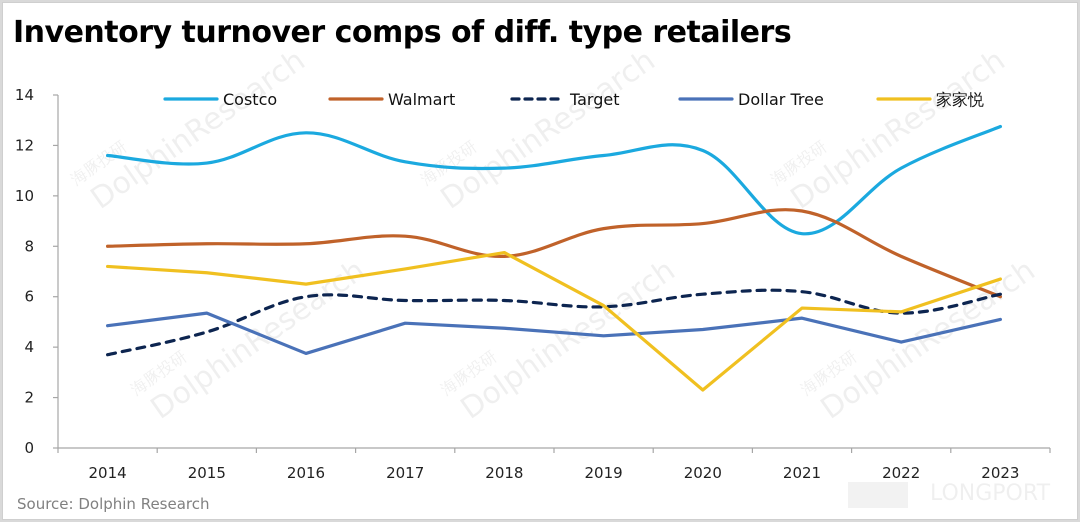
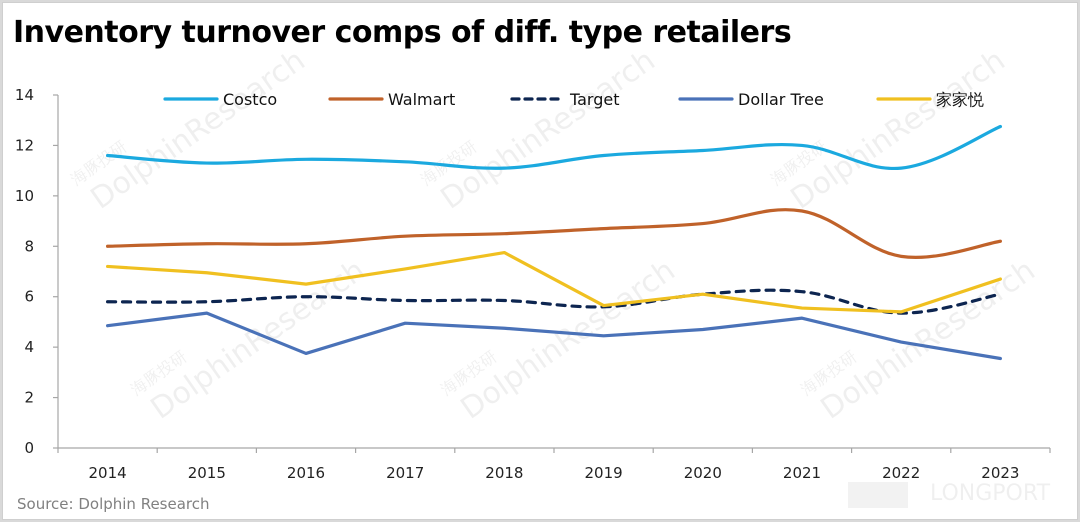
Target/2014: 3.7 -> 5.8
Target/2015: 4.6 -> 5.8
Costco/2016: 12.5 -> 11.4
Walmart/2018: 7.6 -> 8.5
家家悦/2020: 2.3 -> 6.1
Costco/2021: 8.5 -> 12.0
Walmart/2023: 6.0 -> 8.2
Dollar Tree/2023: 5.1 -> 3.5
